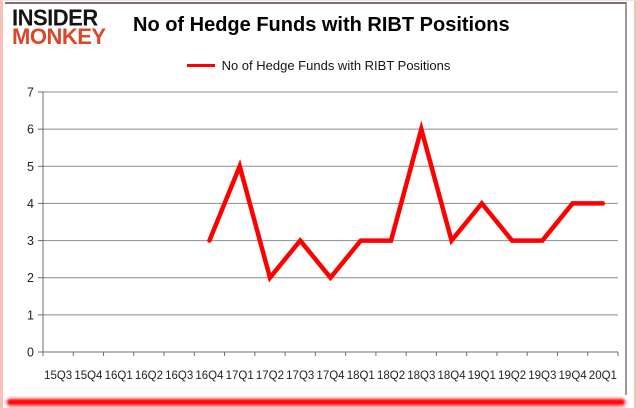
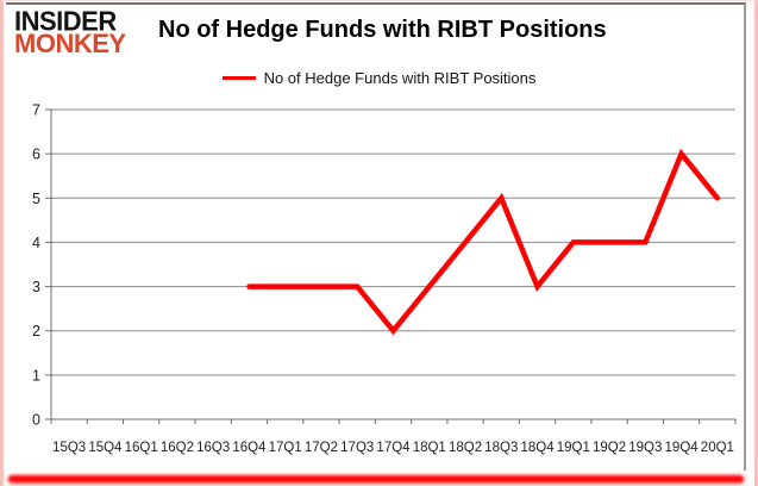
17Q1: 5 -> 3
17Q2: 2 -> 3
18Q2: 3 -> 4
18Q3: 6 -> 5
19Q2: 3 -> 4
19Q3: 3 -> 4
19Q4: 4 -> 6
20Q1: 4 -> 5
